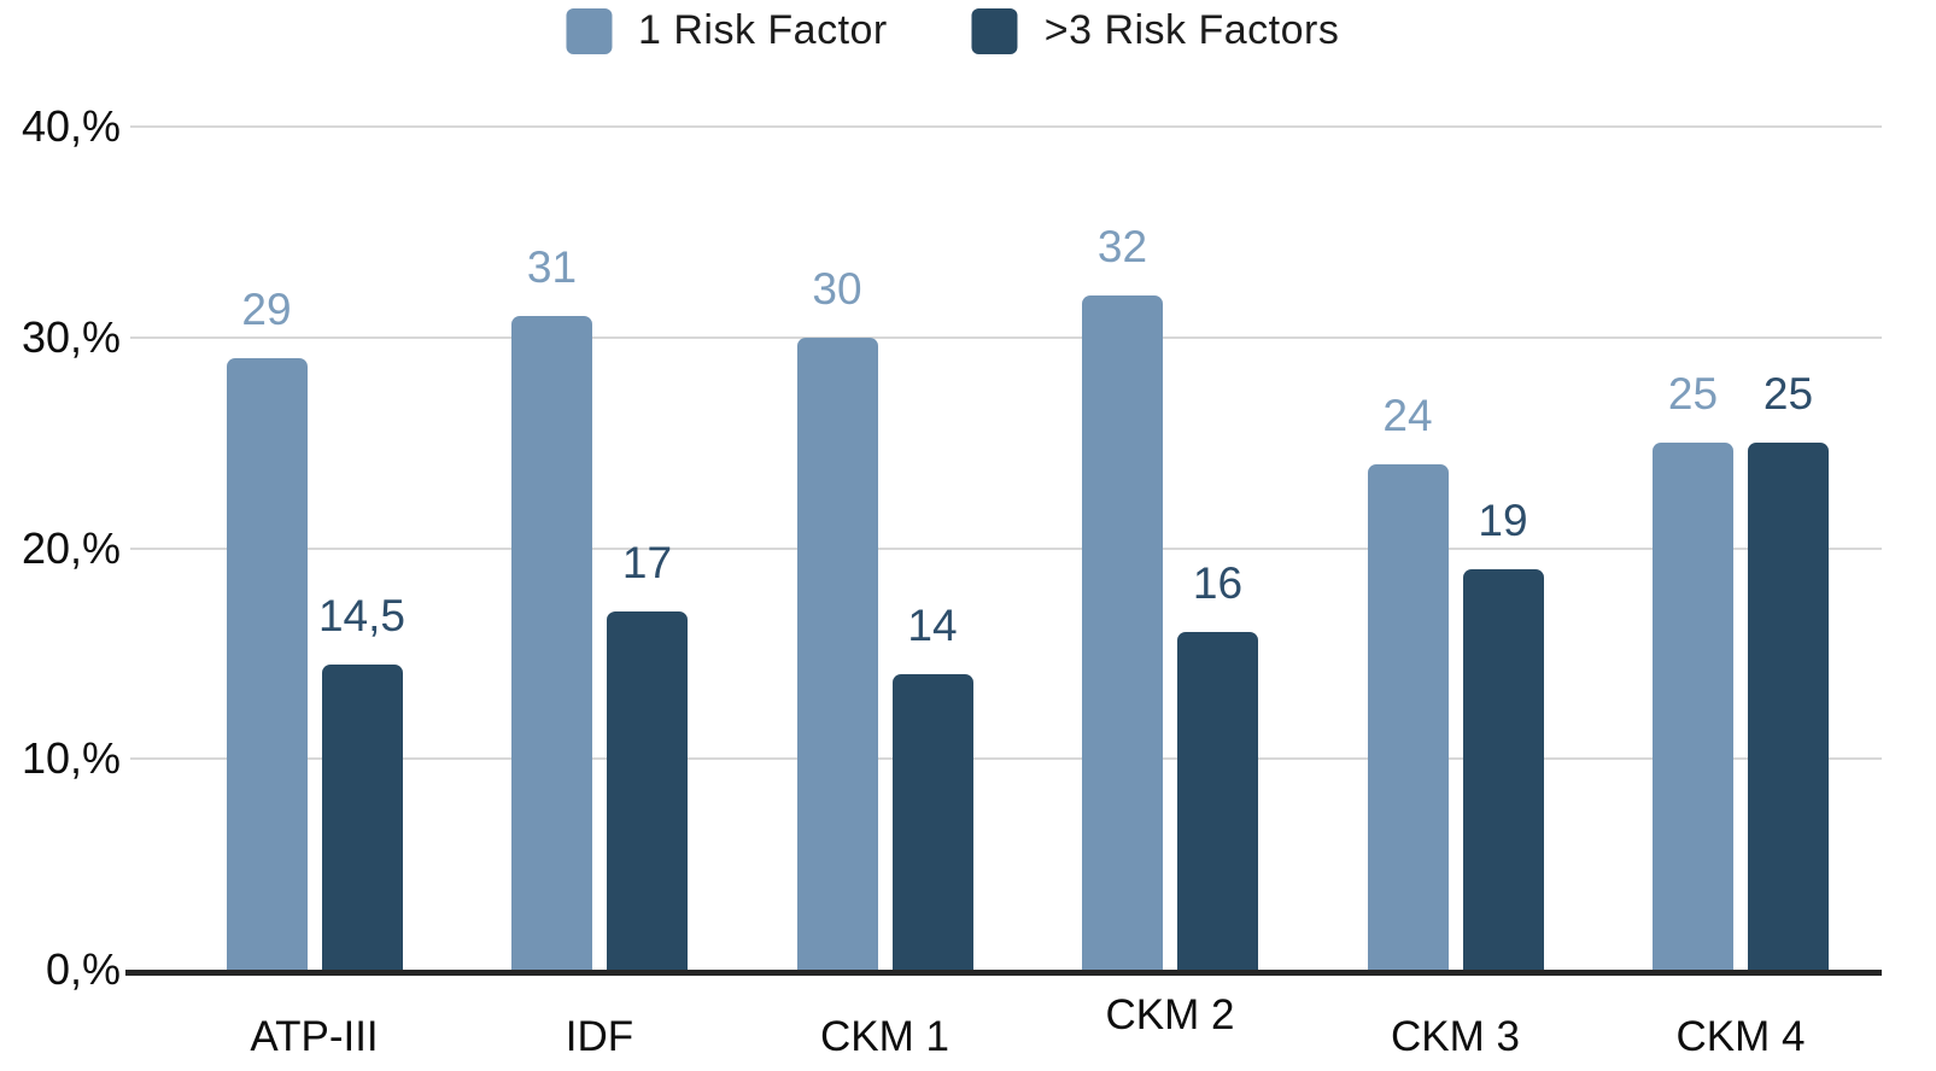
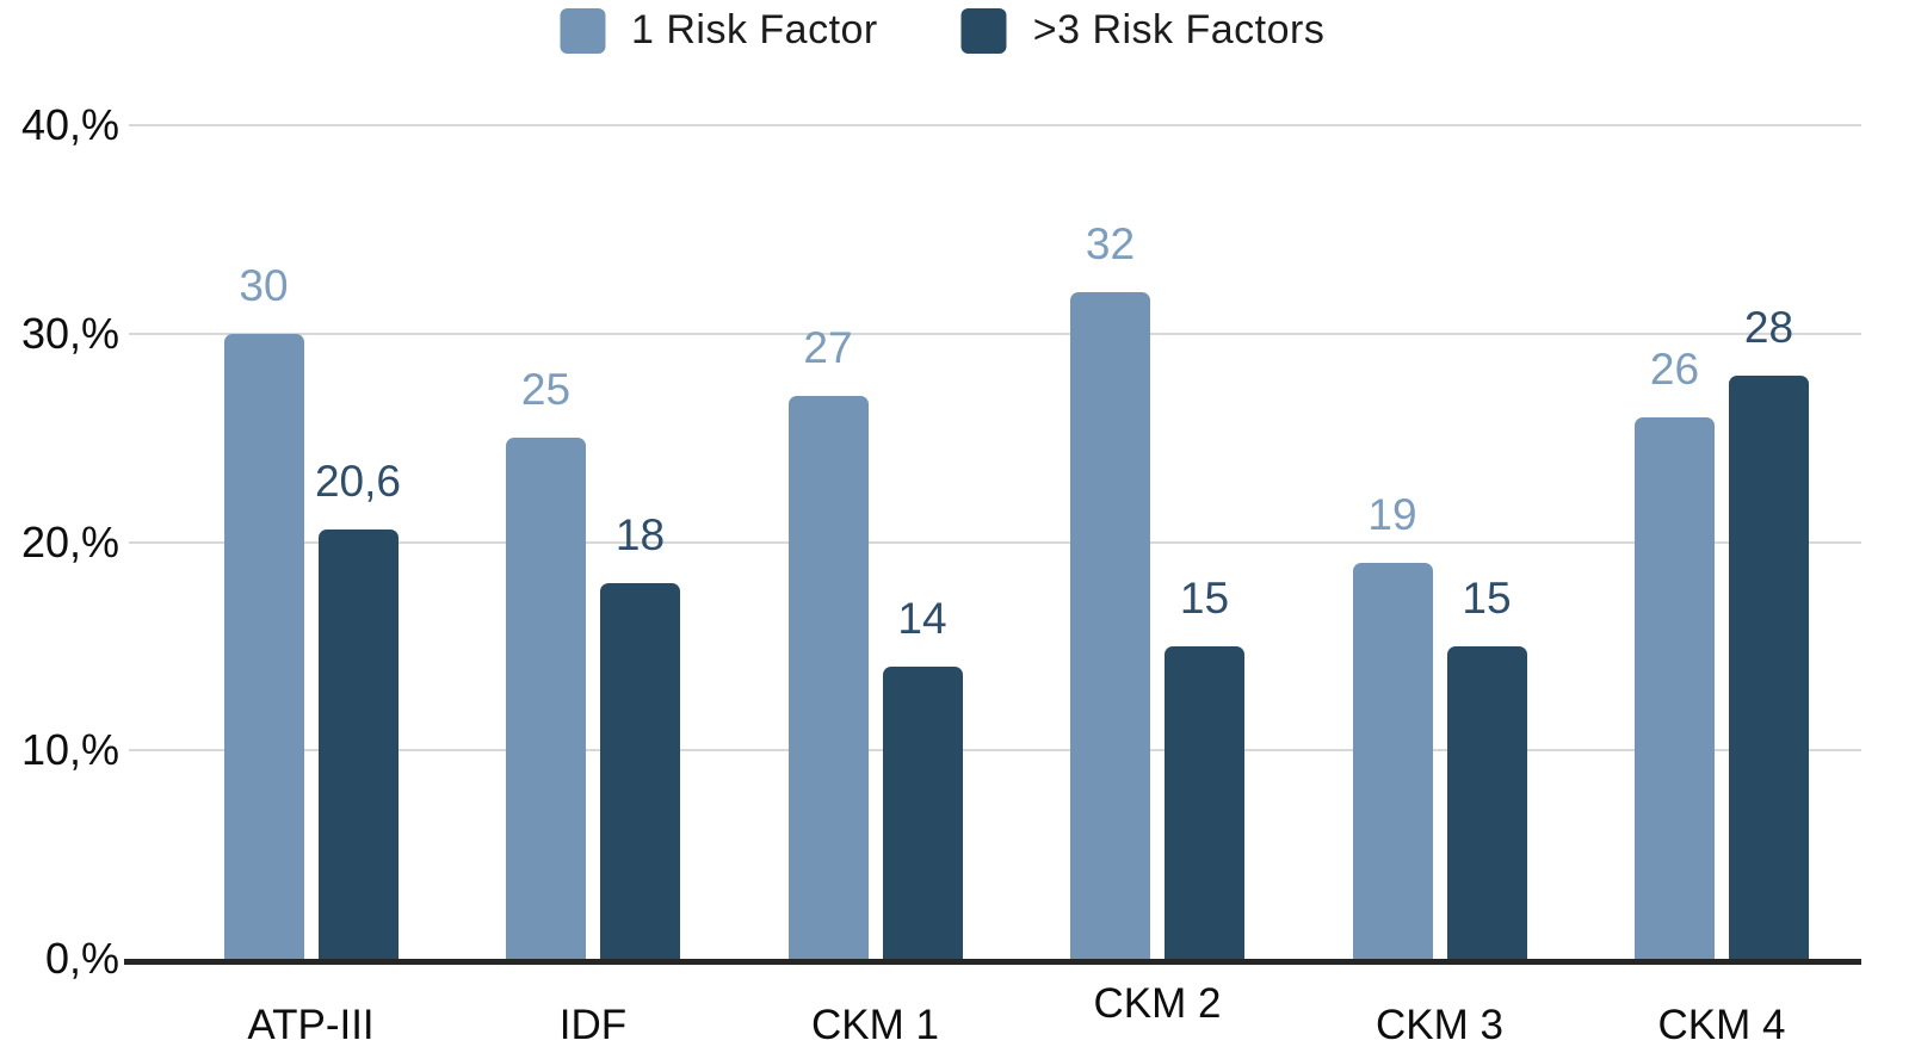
1 Risk Factor/ATP-III: 29 -> 30
>3 Risk Factors/ATP-III: 14,5 -> 20,6
1 Risk Factor/IDF: 31 -> 25
>3 Risk Factors/IDF: 17 -> 18
1 Risk Factor/CKM 1: 30 -> 27
>3 Risk Factors/CKM 2: 16 -> 15
1 Risk Factor/CKM 3: 24 -> 19
>3 Risk Factors/CKM 3: 19 -> 15
1 Risk Factor/CKM 4: 25 -> 26
>3 Risk Factors/CKM 4: 25 -> 28
